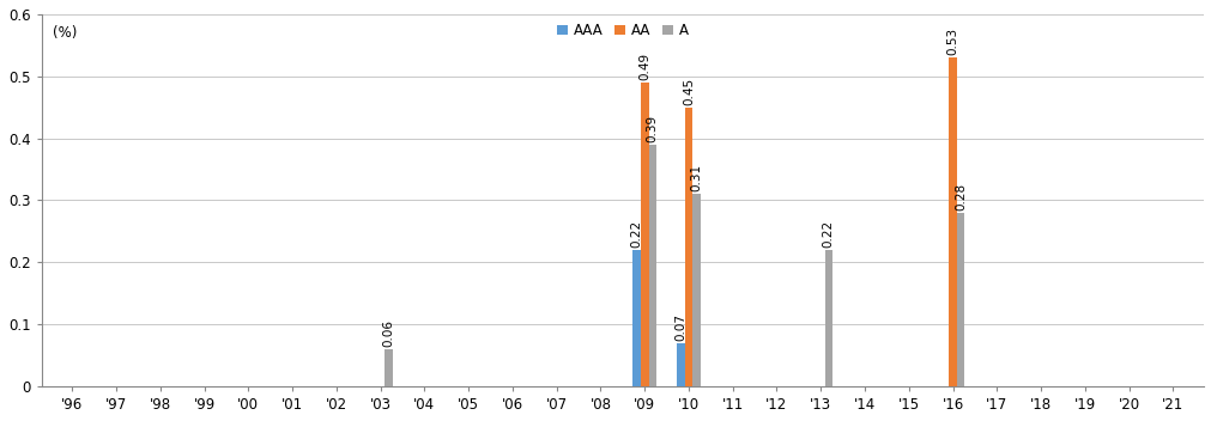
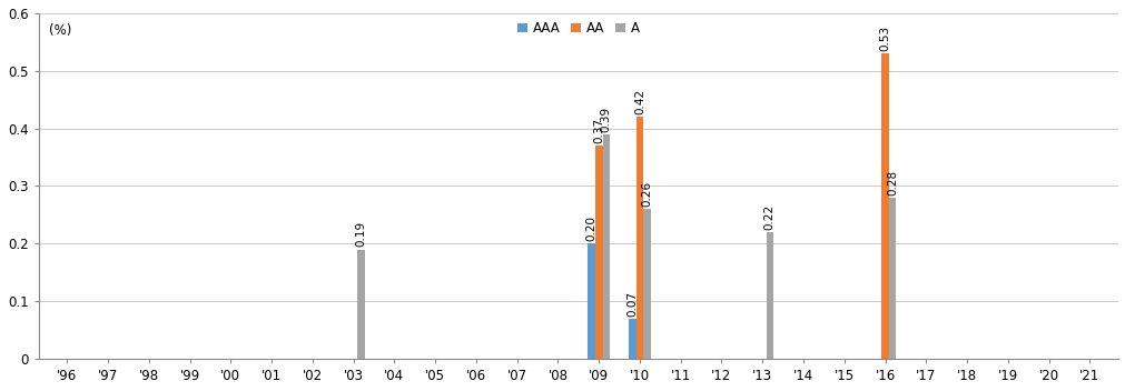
A/'03: 0.06 -> 0.19
AAA/'09: 0.22 -> 0.20
AA/'09: 0.49 -> 0.37
AA/'10: 0.45 -> 0.42
A/'10: 0.31 -> 0.26
